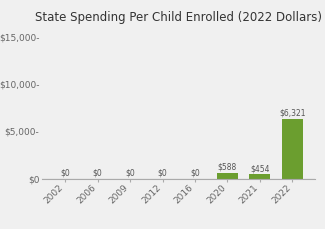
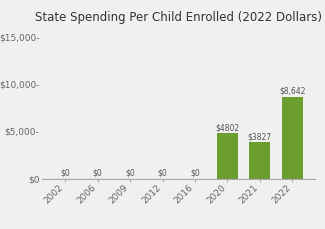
2020: $588 -> $4802
2021: $454 -> $3827
2022: $6,321 -> $8,642
